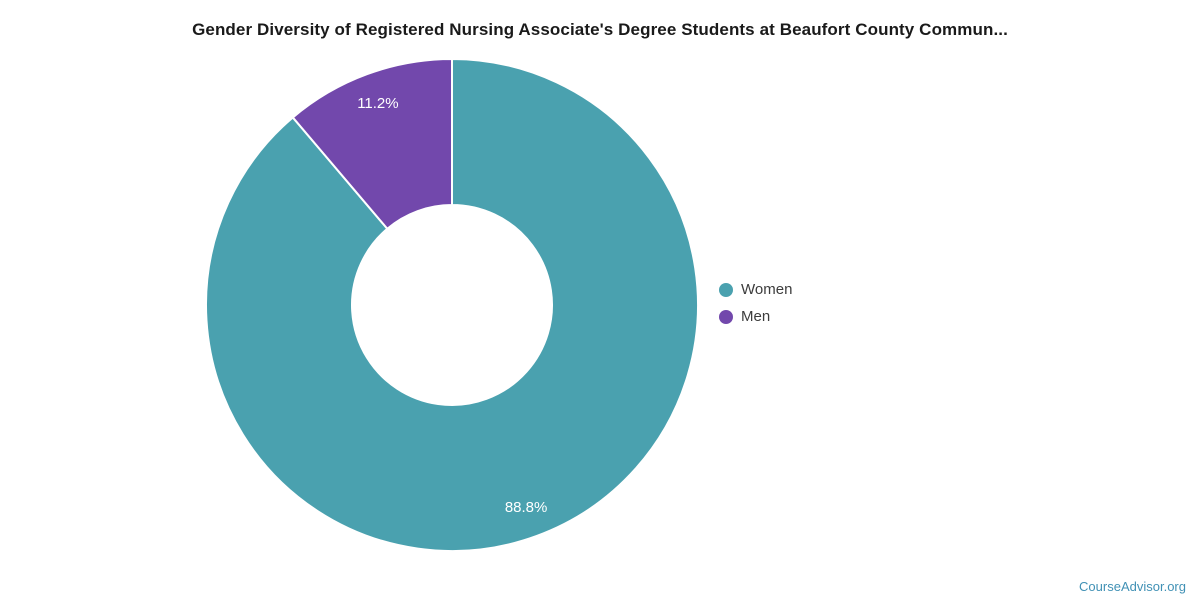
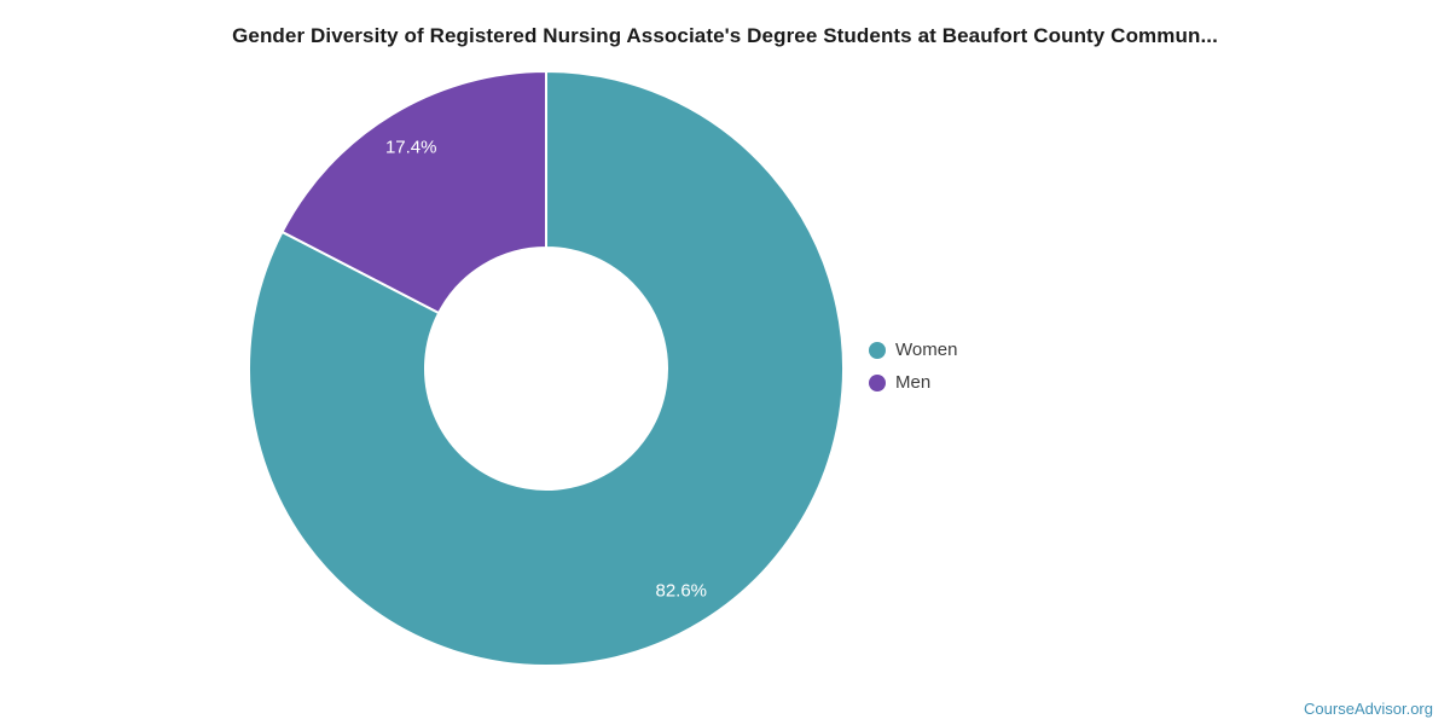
Women: 88.8% -> 82.6%
Men: 11.2% -> 17.4%
